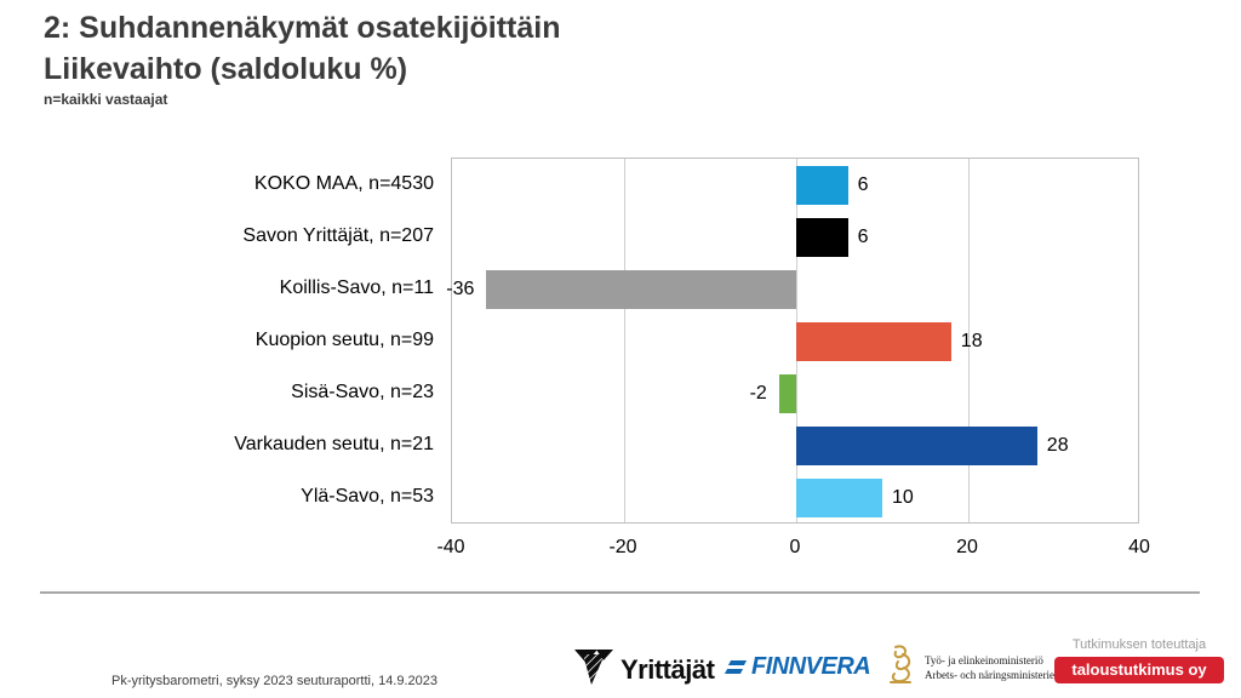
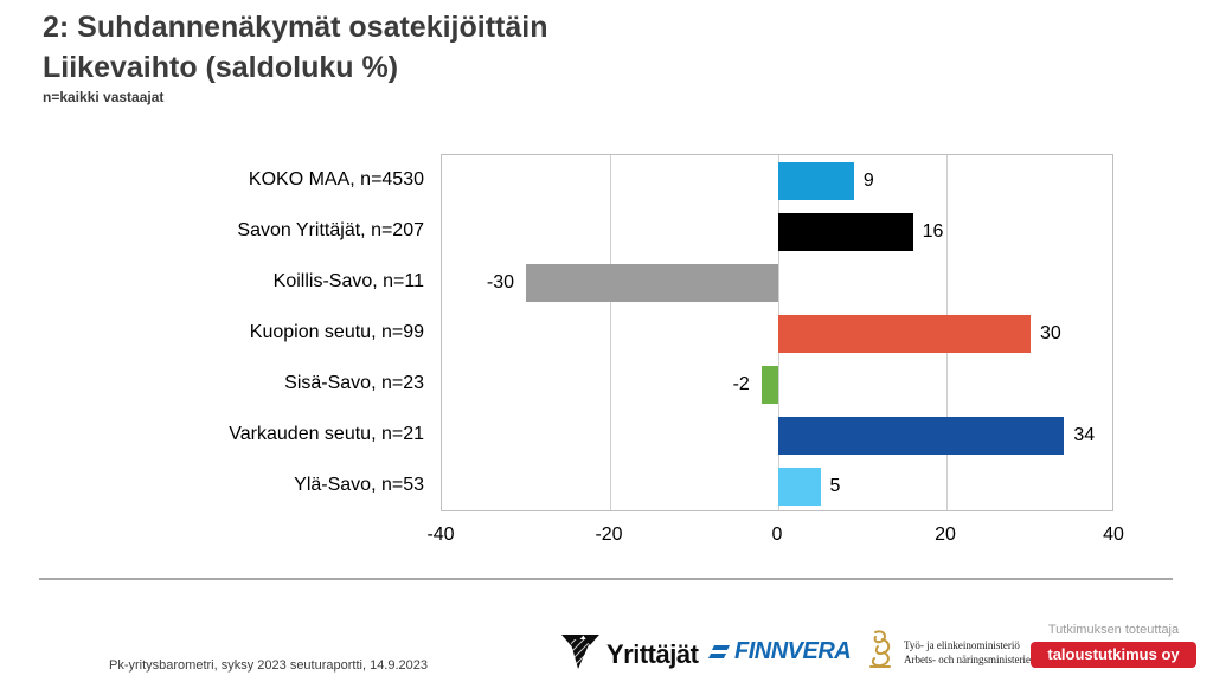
KOKO MAA, n=4530: 6 -> 9
Savon Yrittäjät, n=207: 6 -> 16
Koillis-Savo, n=11: -36 -> -30
Kuopion seutu, n=99: 18 -> 30
Varkauden seutu, n=21: 28 -> 34
Ylä-Savo, n=53: 10 -> 5
